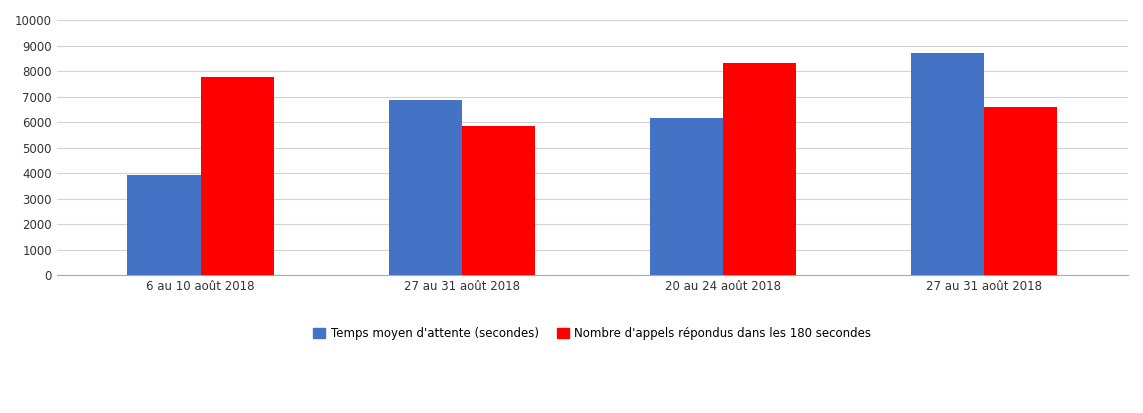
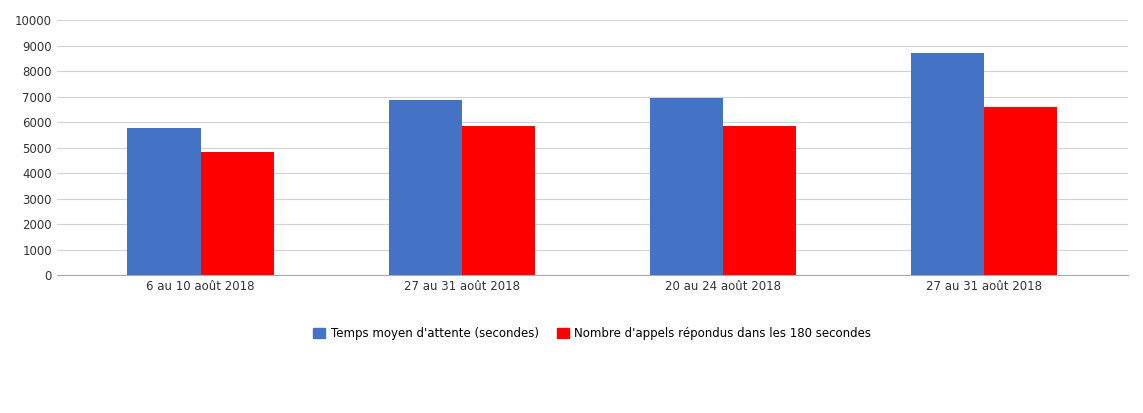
Temps moyen d'attente (secondes)/6 au 10 août 2018: 3950 -> 5780
Nombre d'appels répondus dans les 180 secondes/6 au 10 août 2018: 7750 -> 4820
Temps moyen d'attente (secondes)/20 au 24 août 2018: 6150 -> 6930
Nombre d'appels répondus dans les 180 secondes/20 au 24 août 2018: 8300 -> 5840
